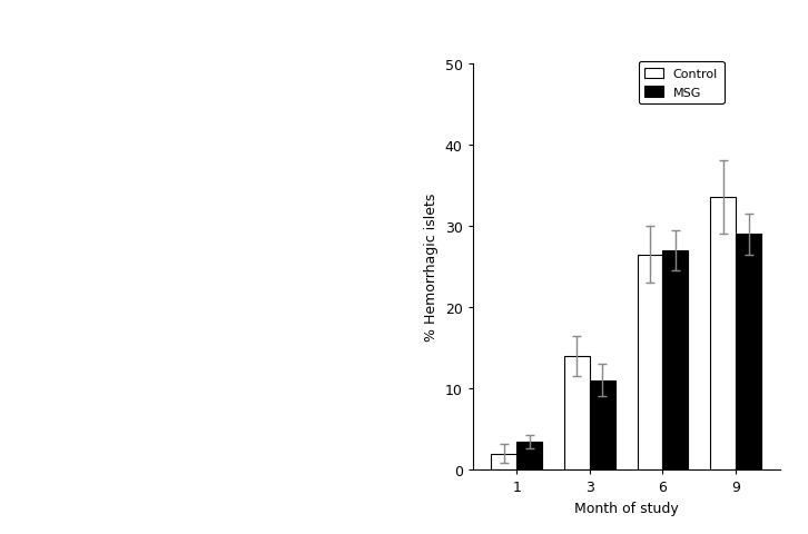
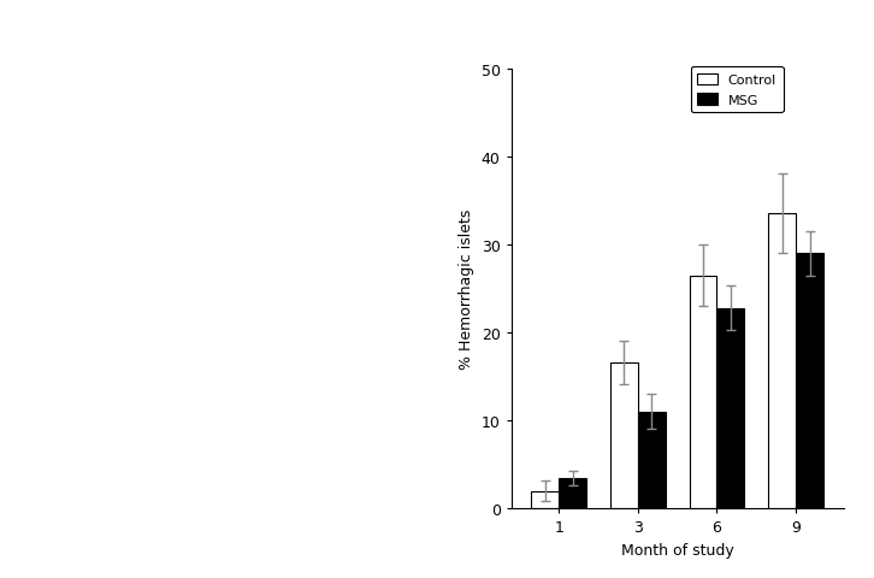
Control/3: 14.0 -> 16.6
MSG/6: 27.0 -> 22.8
